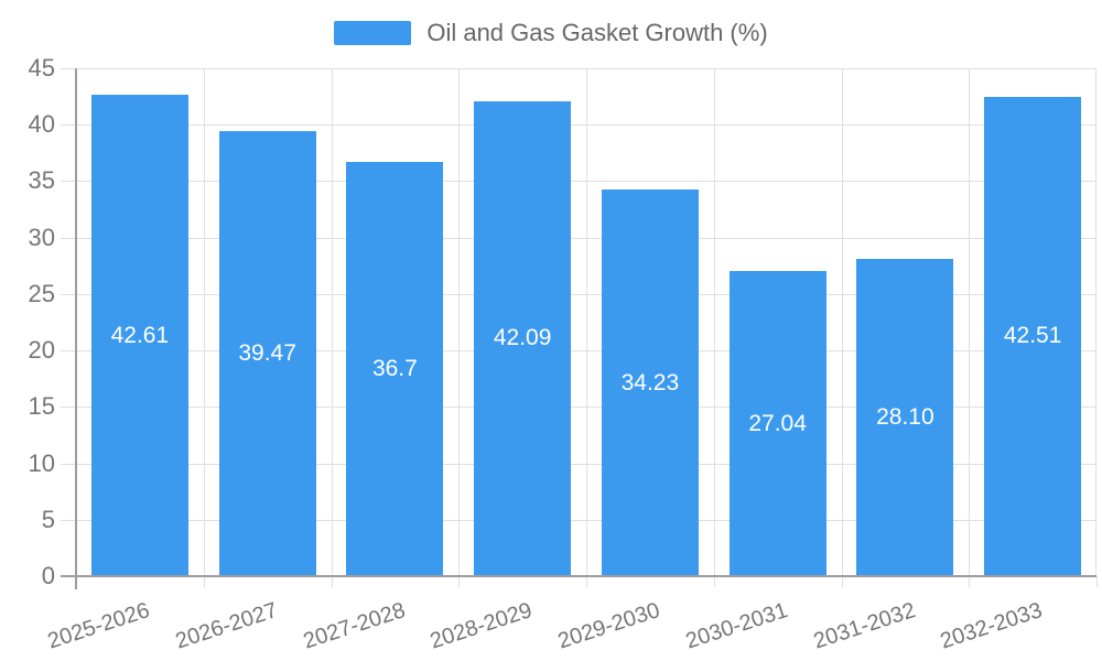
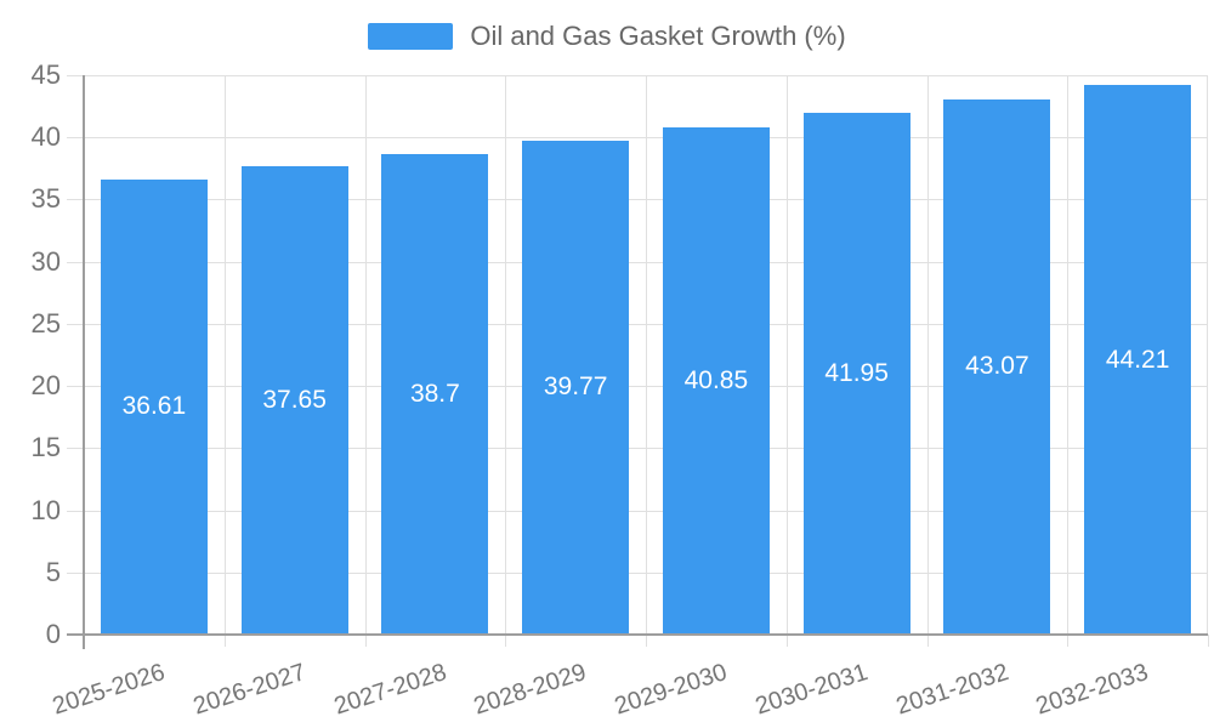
2025-2026: 42.61 -> 36.61
2026-2027: 39.47 -> 37.65
2027-2028: 36.7 -> 38.7
2028-2029: 42.09 -> 39.77
2029-2030: 34.23 -> 40.85
2030-2031: 27.04 -> 41.95
2031-2032: 28.10 -> 43.07
2032-2033: 42.51 -> 44.21
